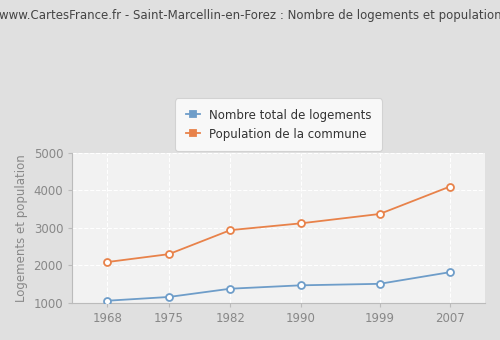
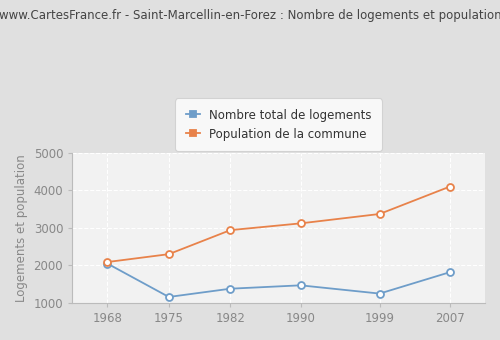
Nombre total de logements/1968: 1060 -> 2050
Nombre total de logements/1999: 1510 -> 1250
